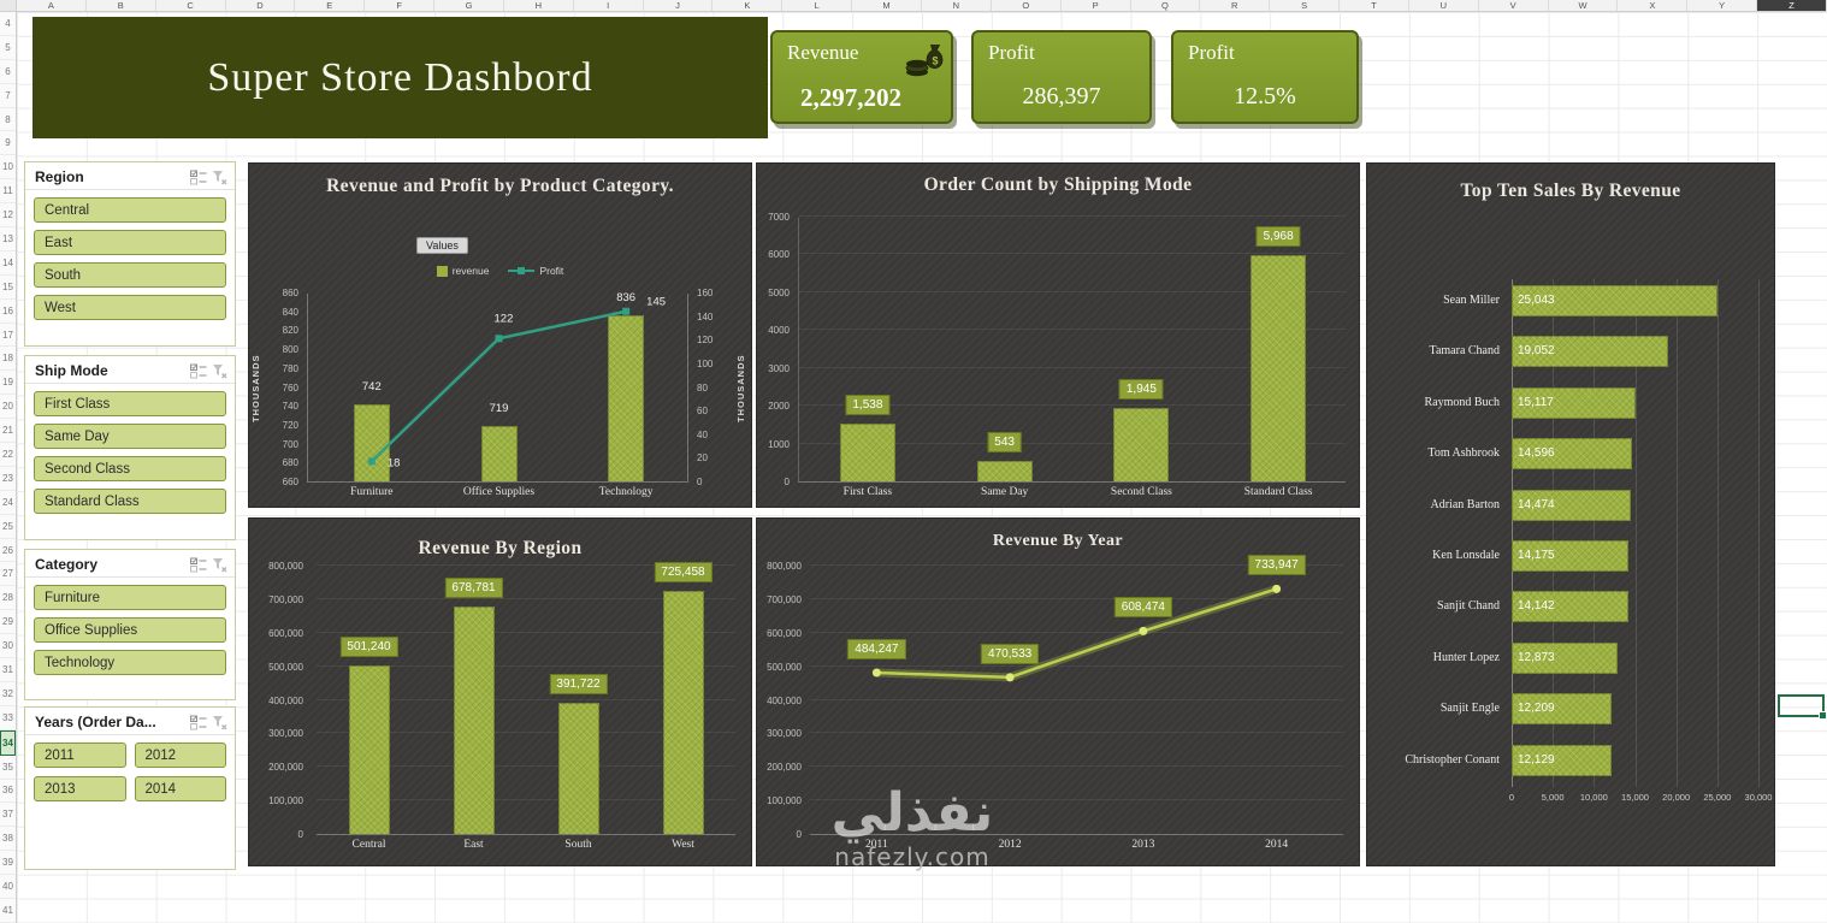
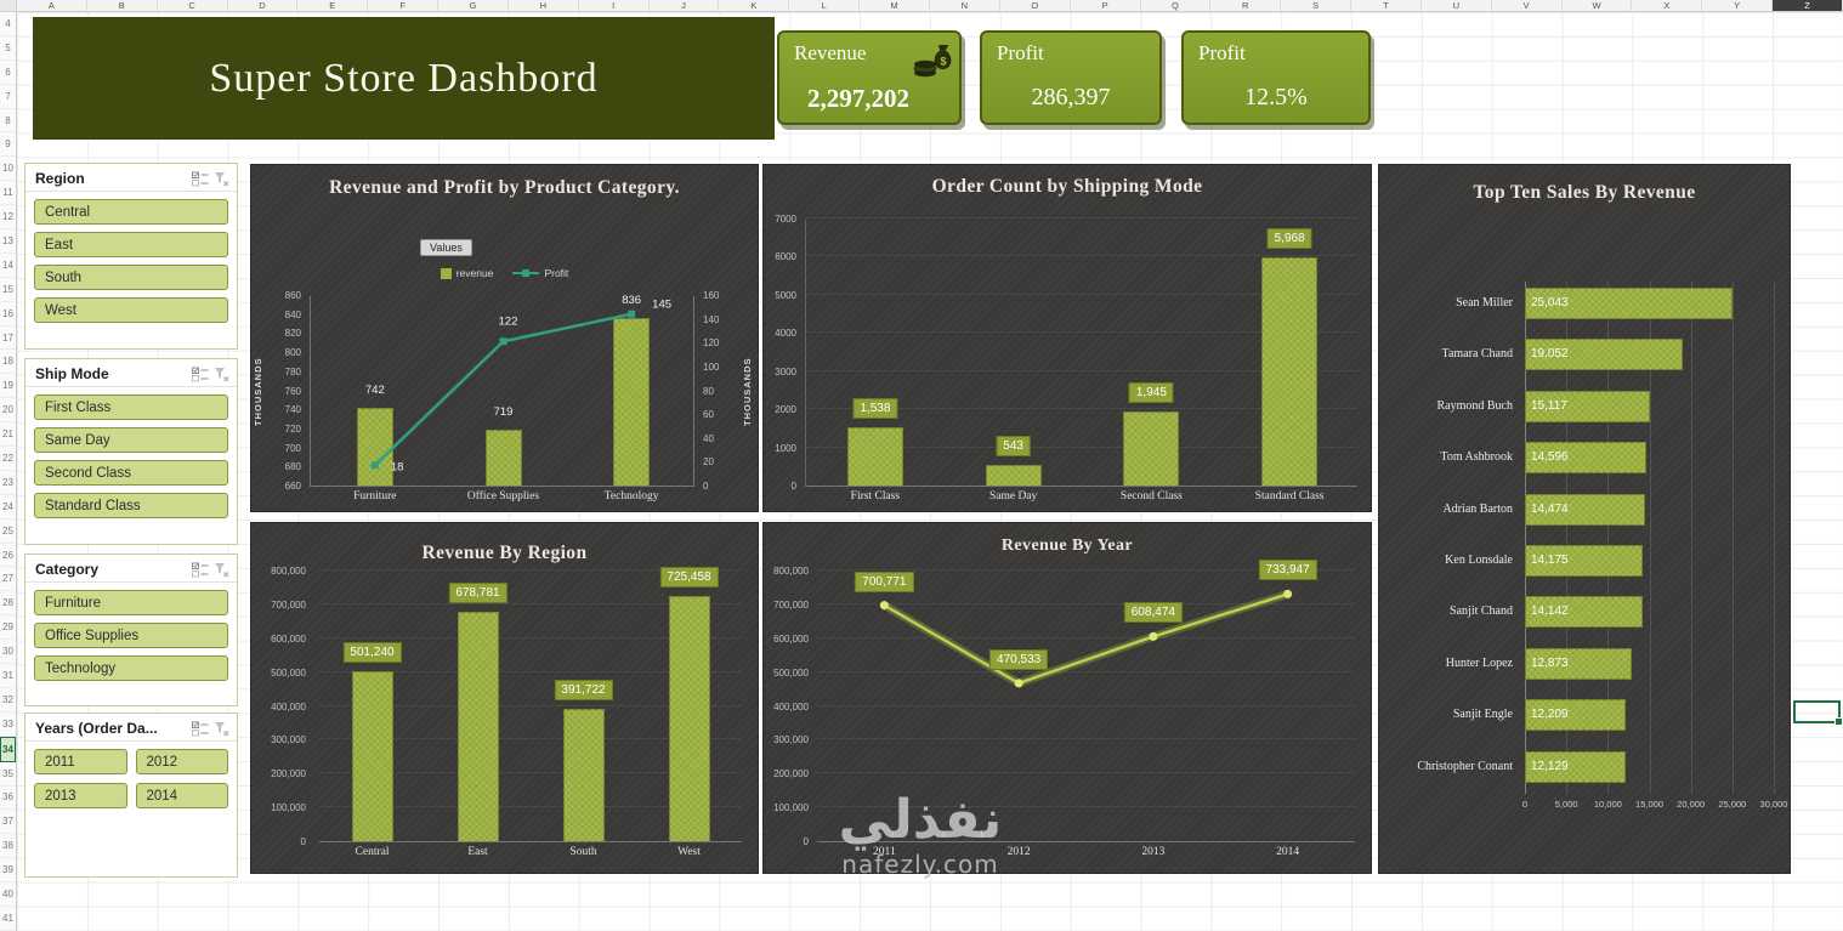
Revenue By Year/2011: 484,247 -> 700,771
